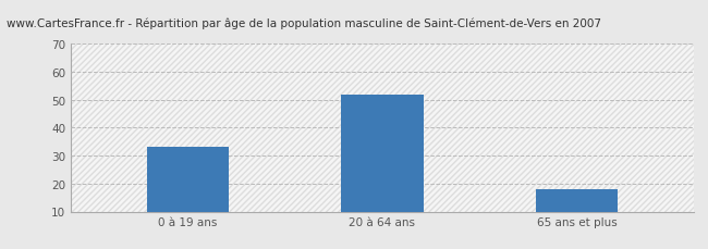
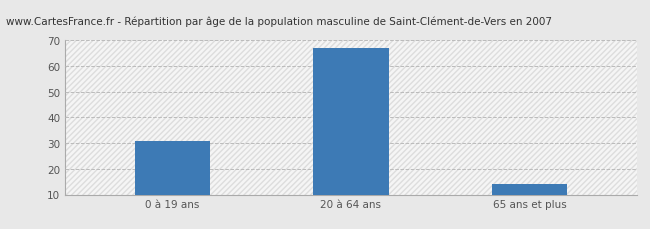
0 à 19 ans: 33 -> 31
20 à 64 ans: 52 -> 67
65 ans et plus: 18 -> 14
